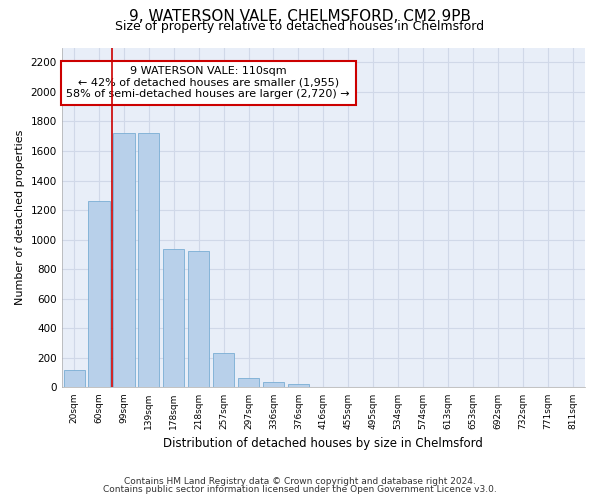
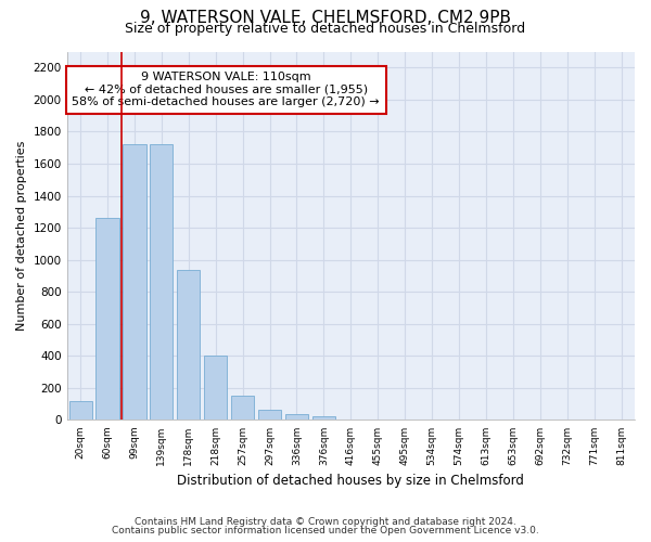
218sqm: 920 -> 400
257sqm: 230 -> 150
